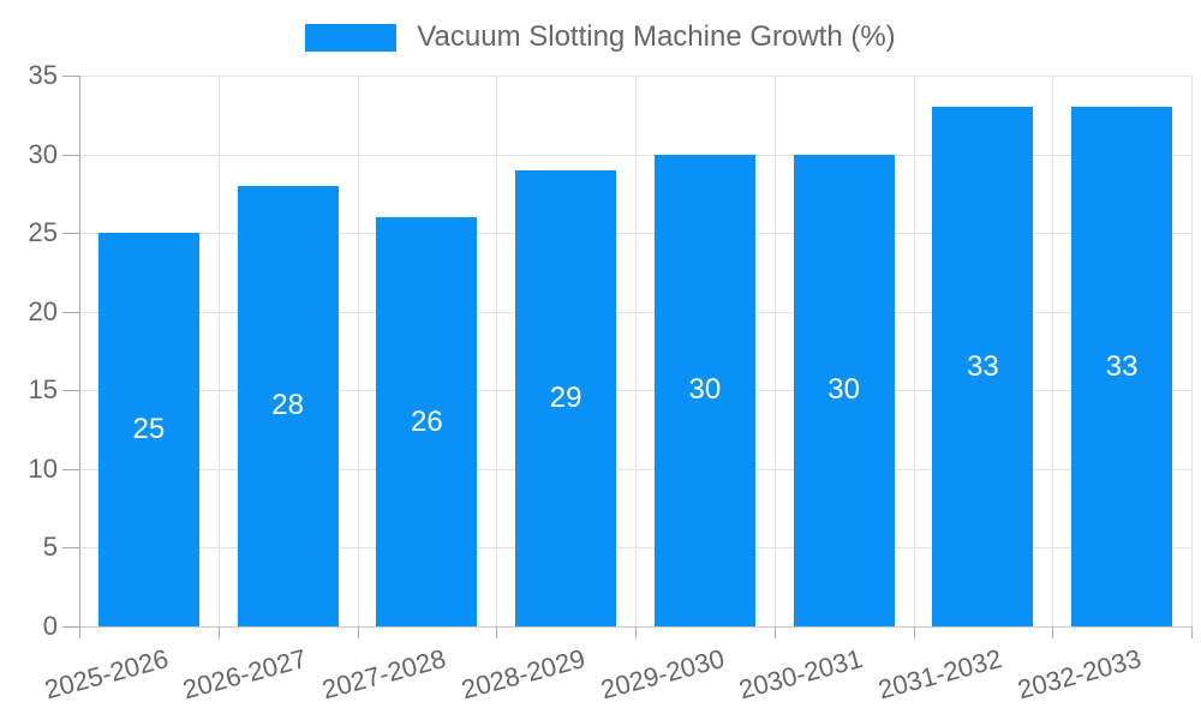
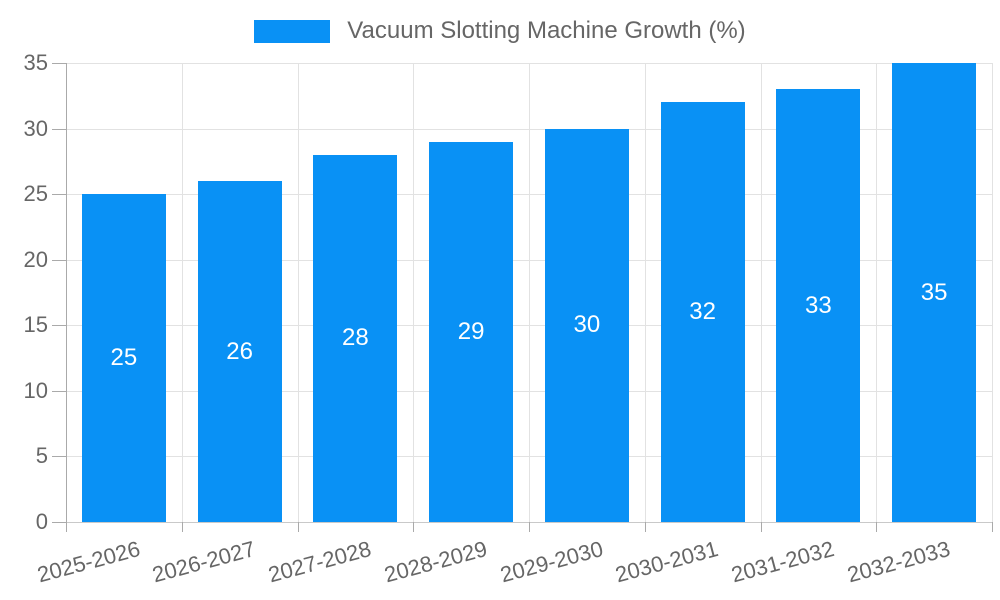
2026-2027: 28 -> 26
2027-2028: 26 -> 28
2030-2031: 30 -> 32
2032-2033: 33 -> 35
